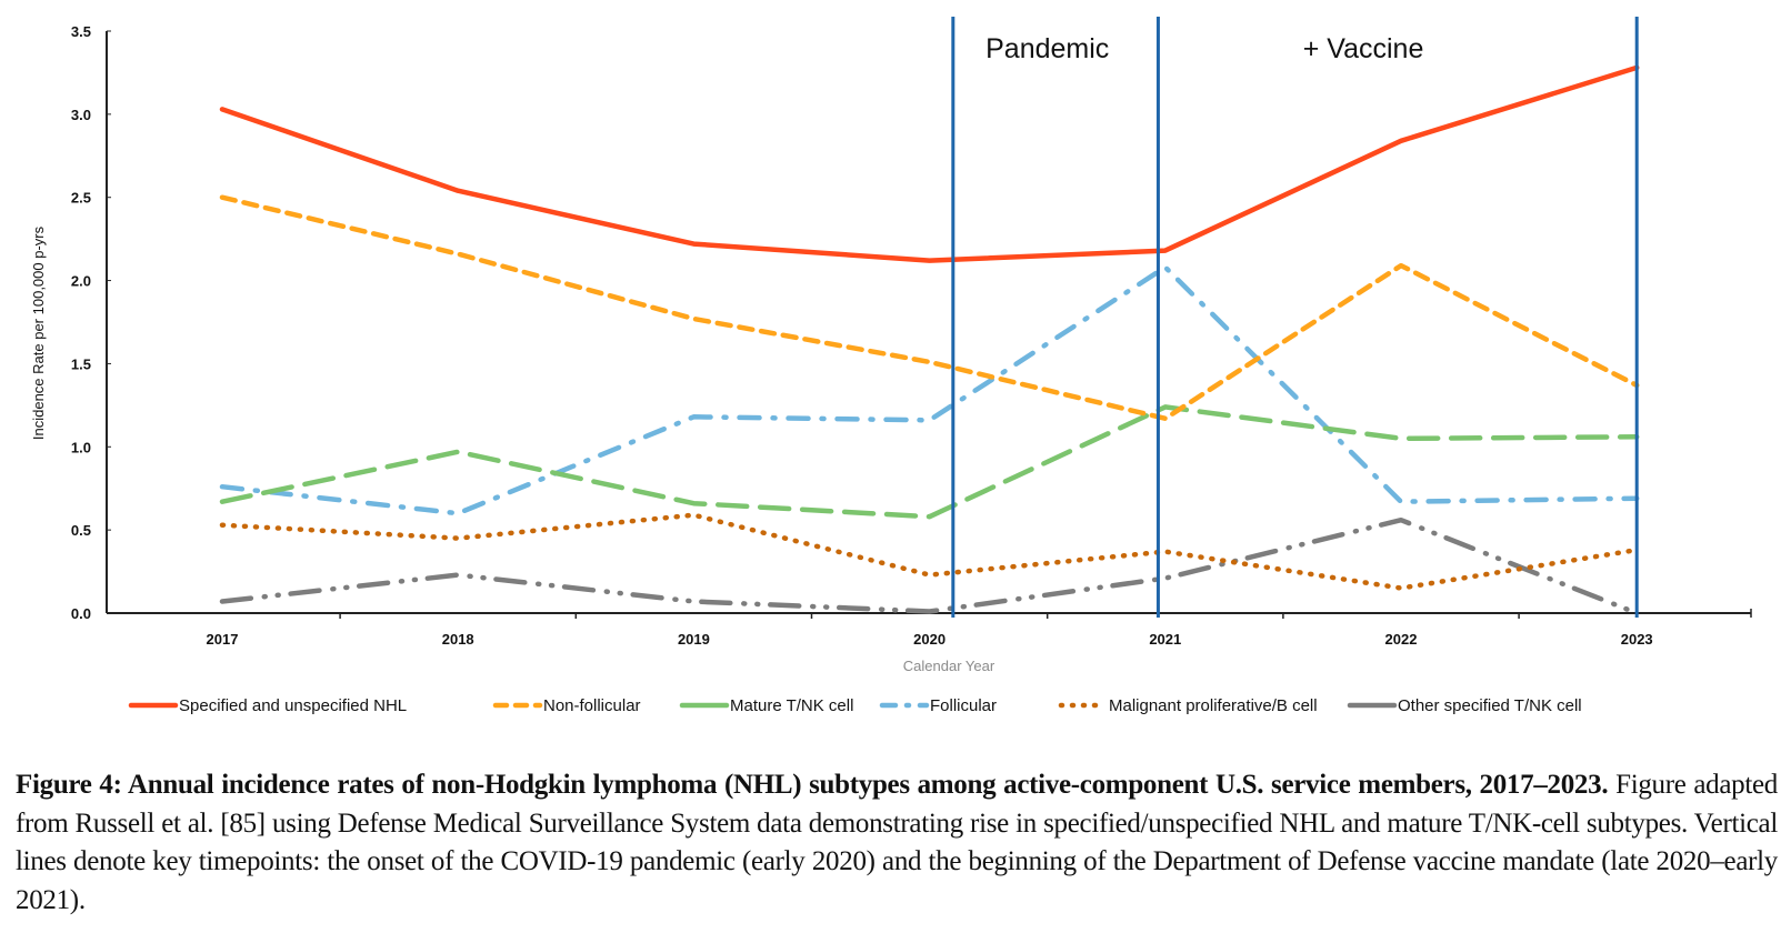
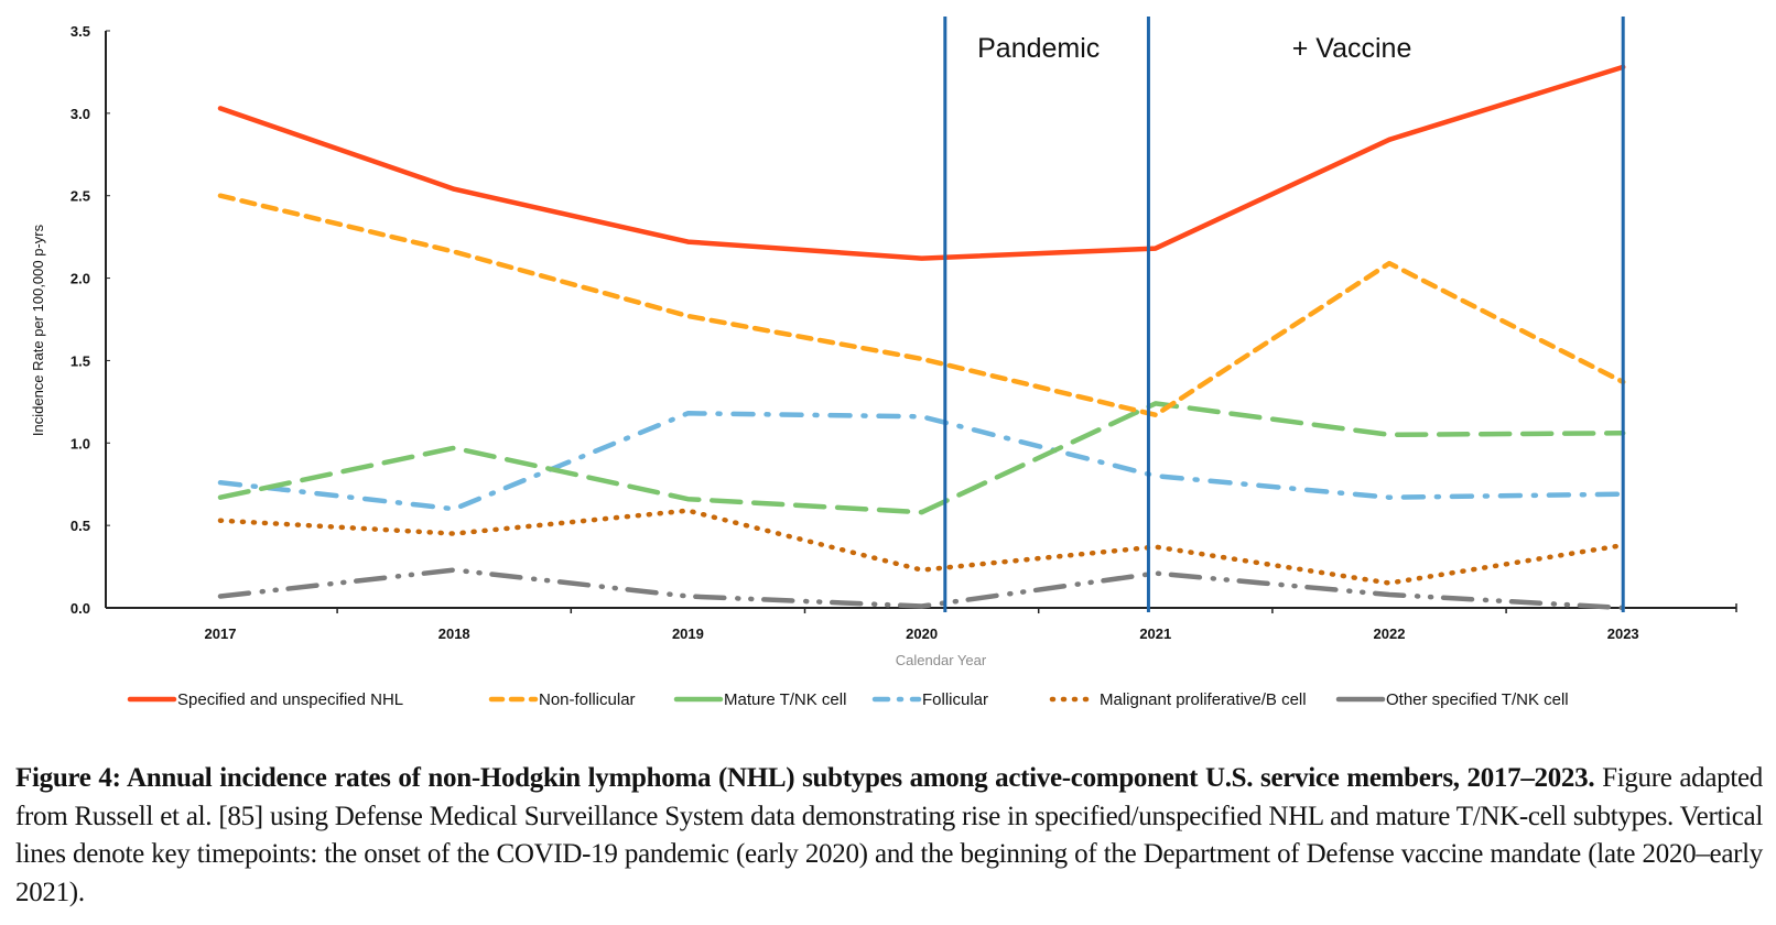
Follicular/2021: 2.08 -> 0.80
Other specified T/NK cell/2022: 0.56 -> 0.08
